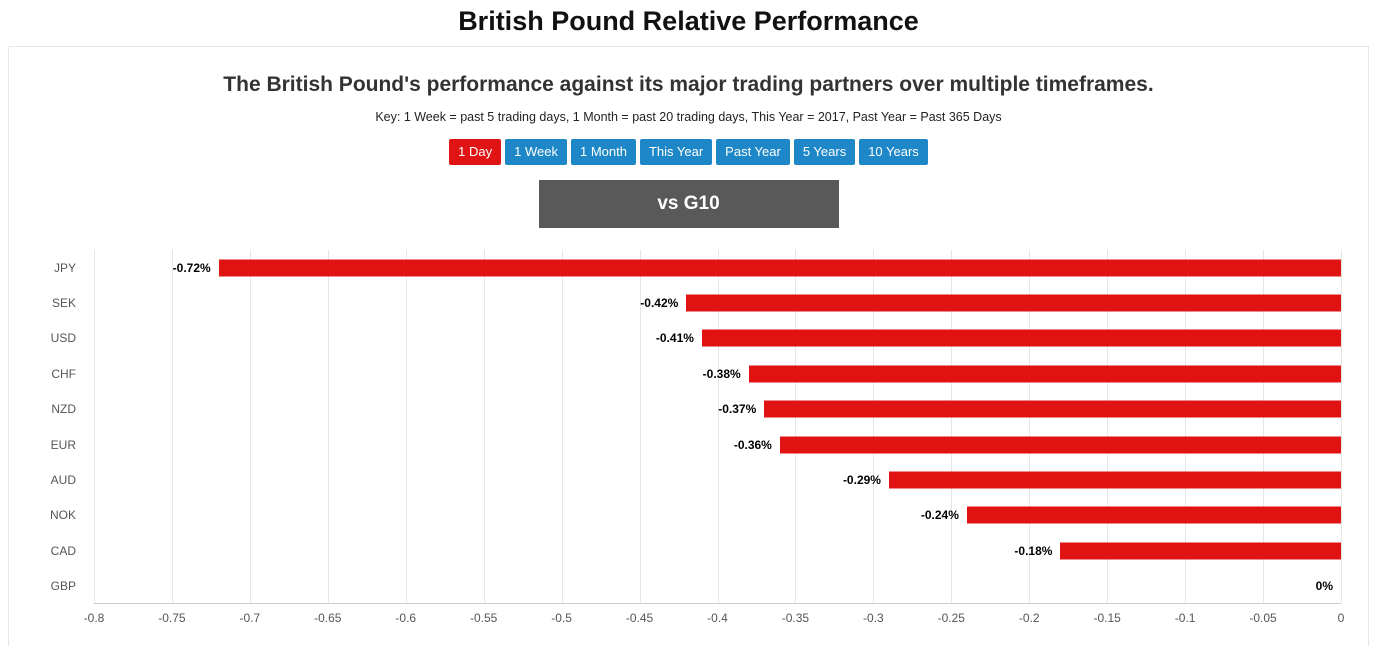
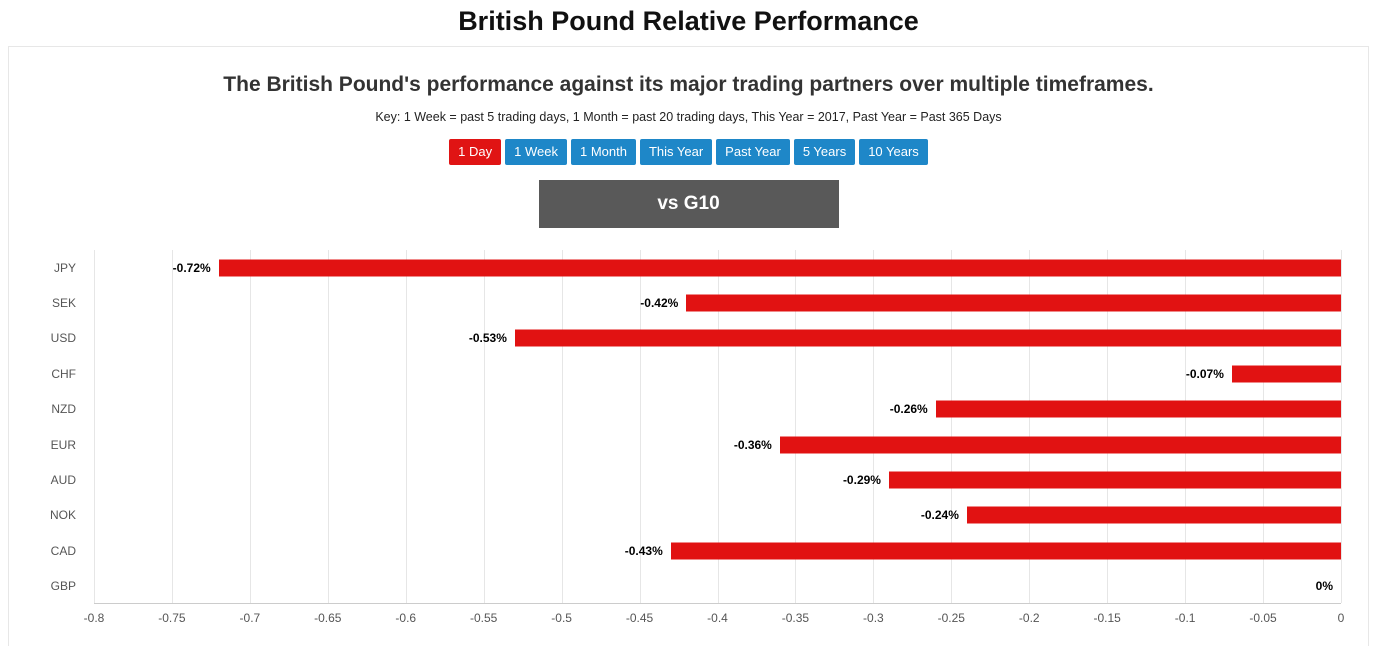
USD: -0.41% -> -0.53%
CHF: -0.38% -> -0.07%
NZD: -0.37% -> -0.26%
CAD: -0.18% -> -0.43%
